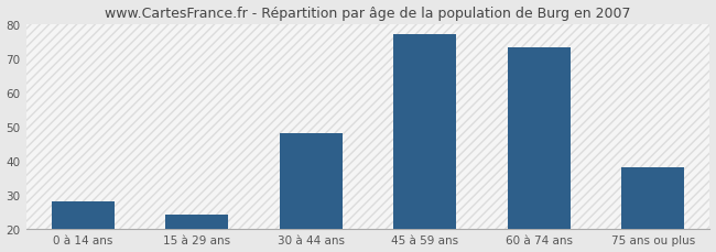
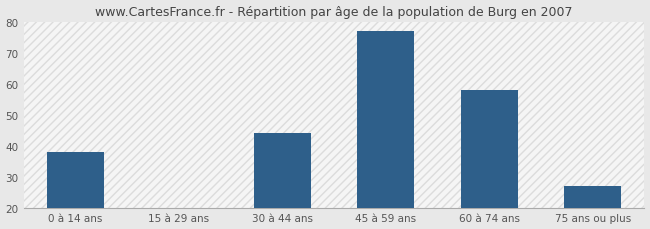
0 à 14 ans: 28 -> 38
15 à 29 ans: 24 -> 20
30 à 44 ans: 48 -> 44
60 à 74 ans: 73 -> 58
75 ans ou plus: 38 -> 27
